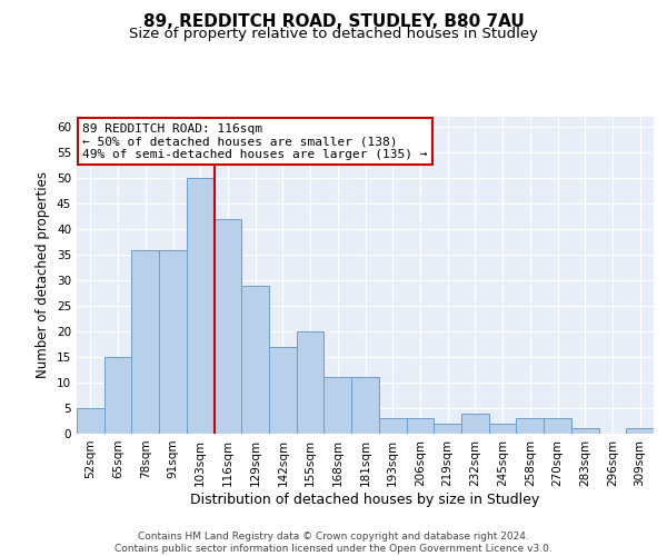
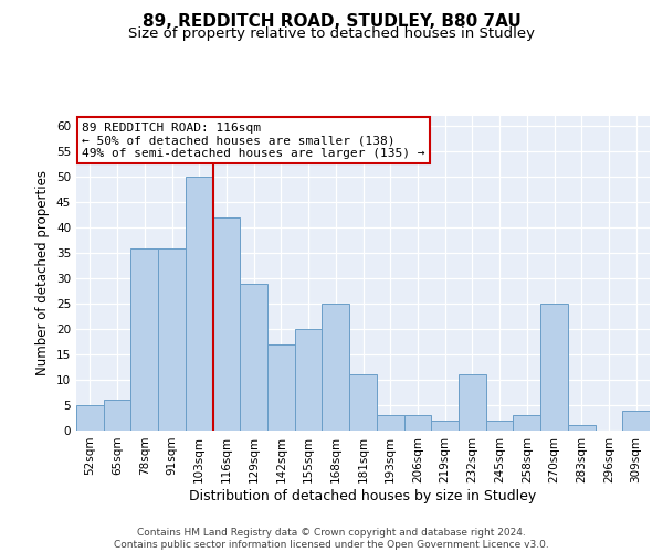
65sqm: 15 -> 6
168sqm: 11 -> 25
232sqm: 4 -> 11
270sqm: 3 -> 25
309sqm: 1 -> 4
